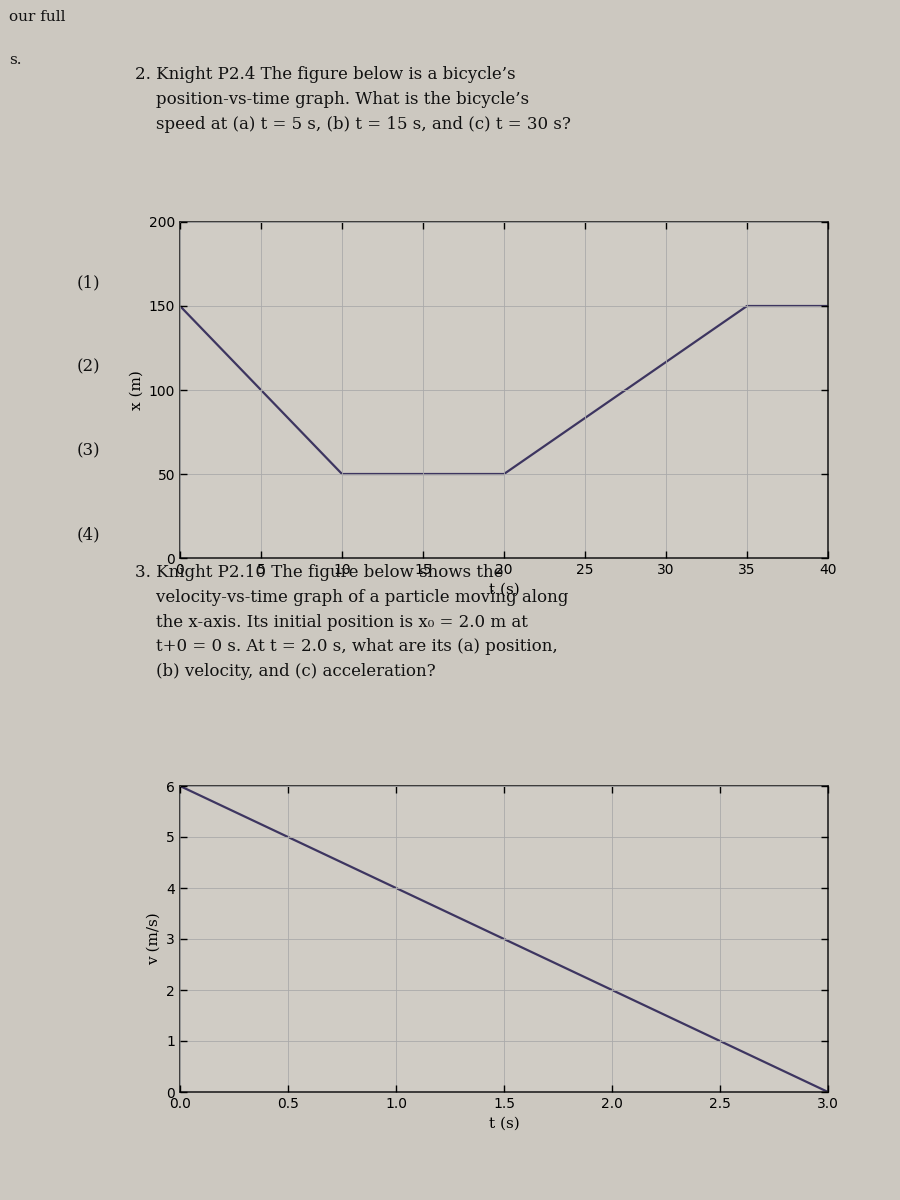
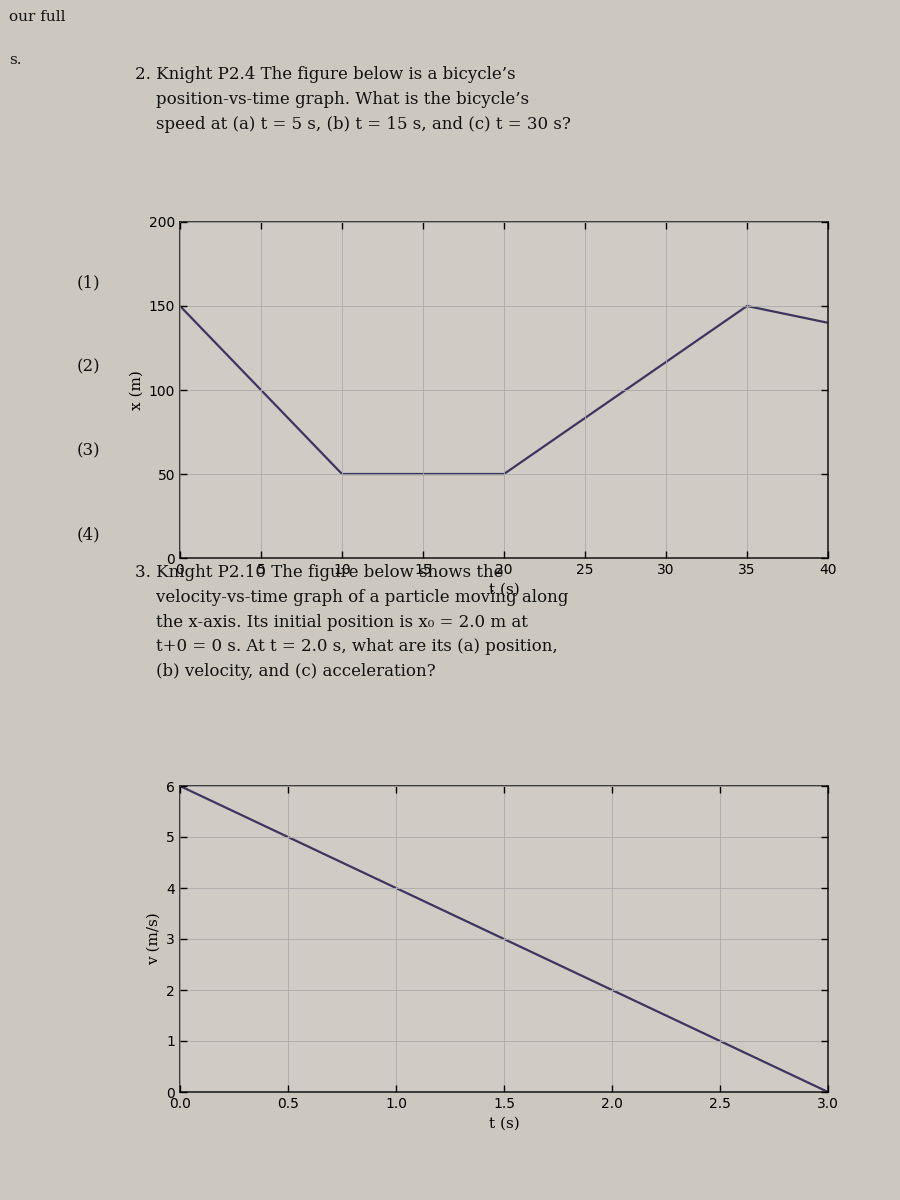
40: 150 -> 140
